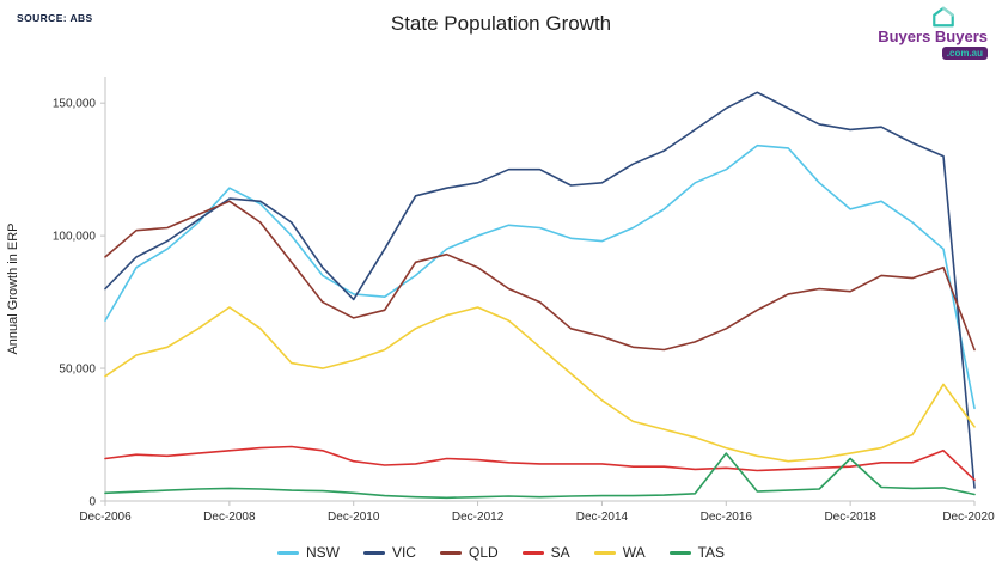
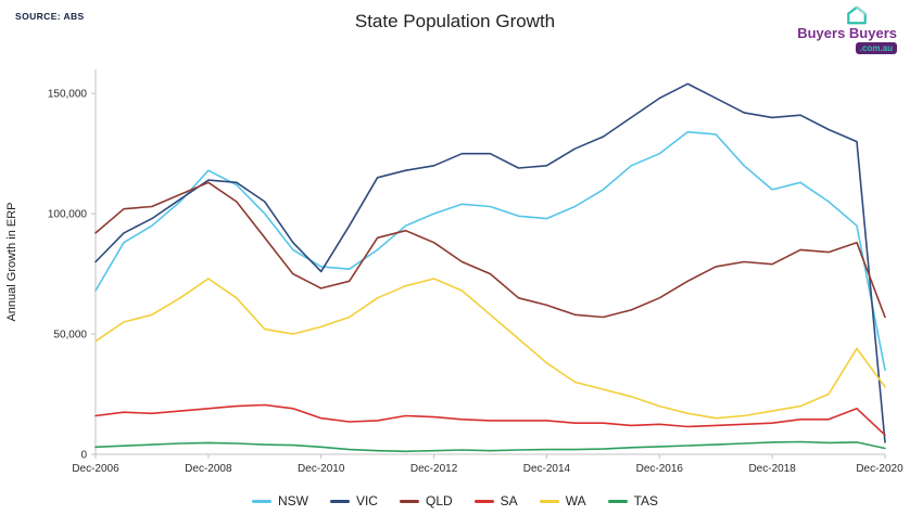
TAS/Dec-2016: 18000 -> 3000
TAS/Dec-2018: 16000 -> 5000
